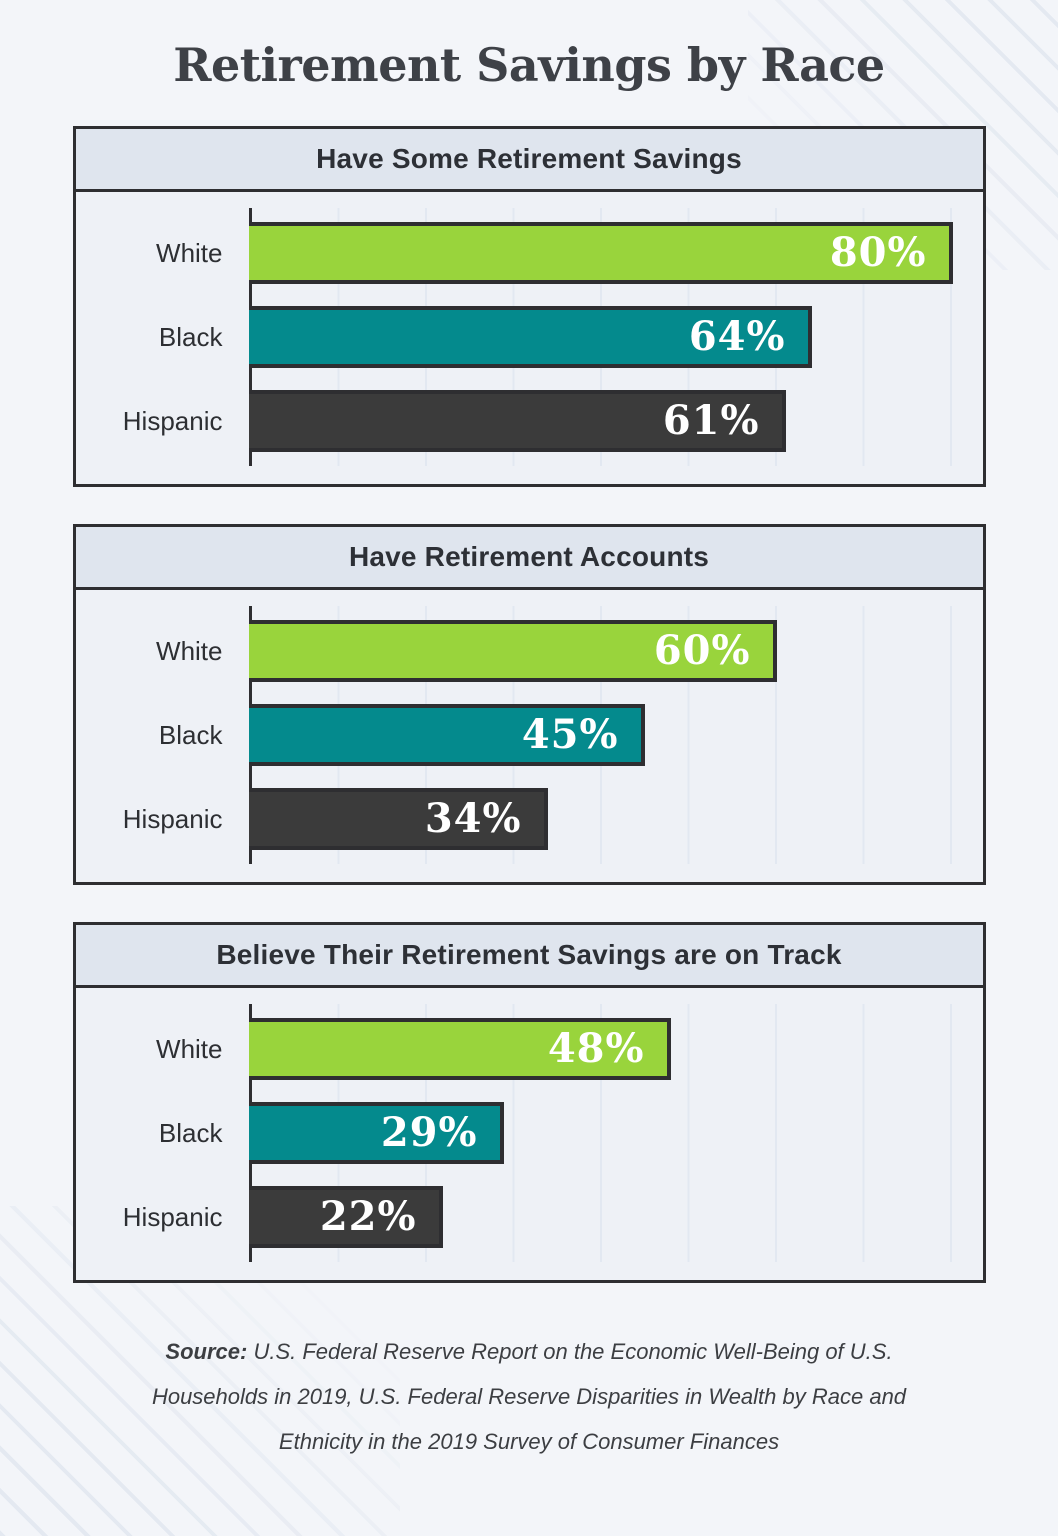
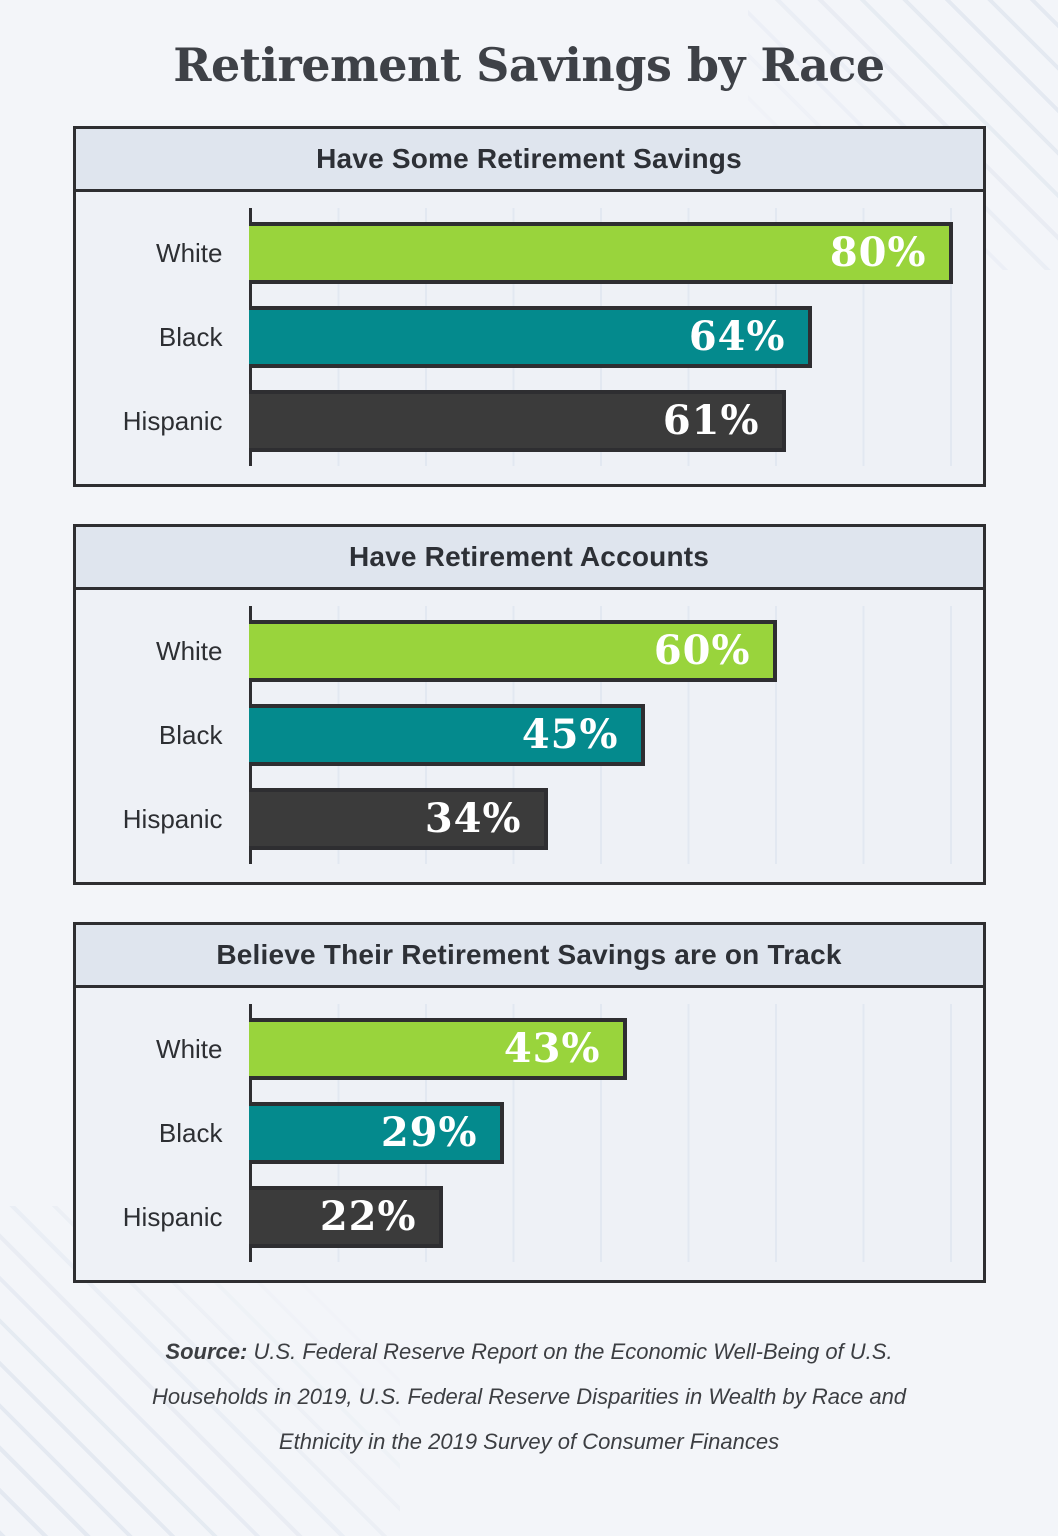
Believe Their Retirement Savings are on Track/White: 48% -> 43%
